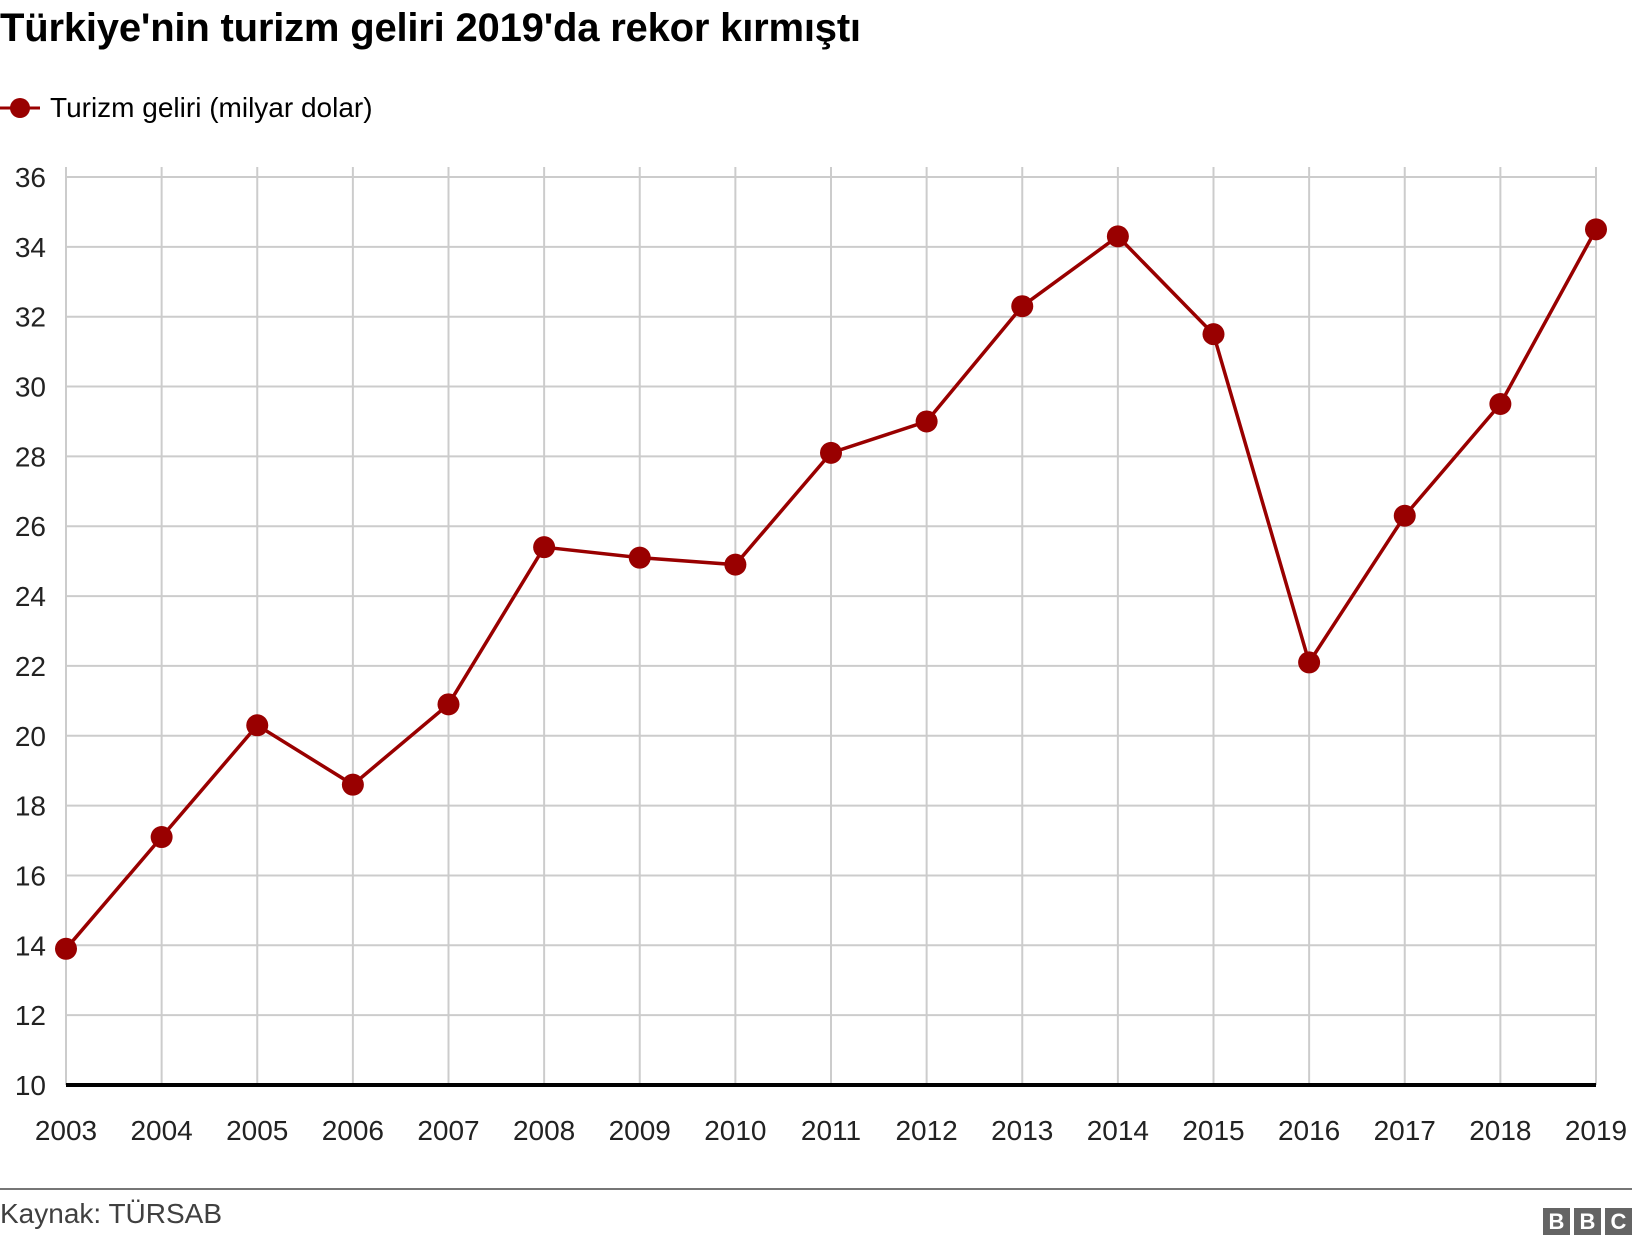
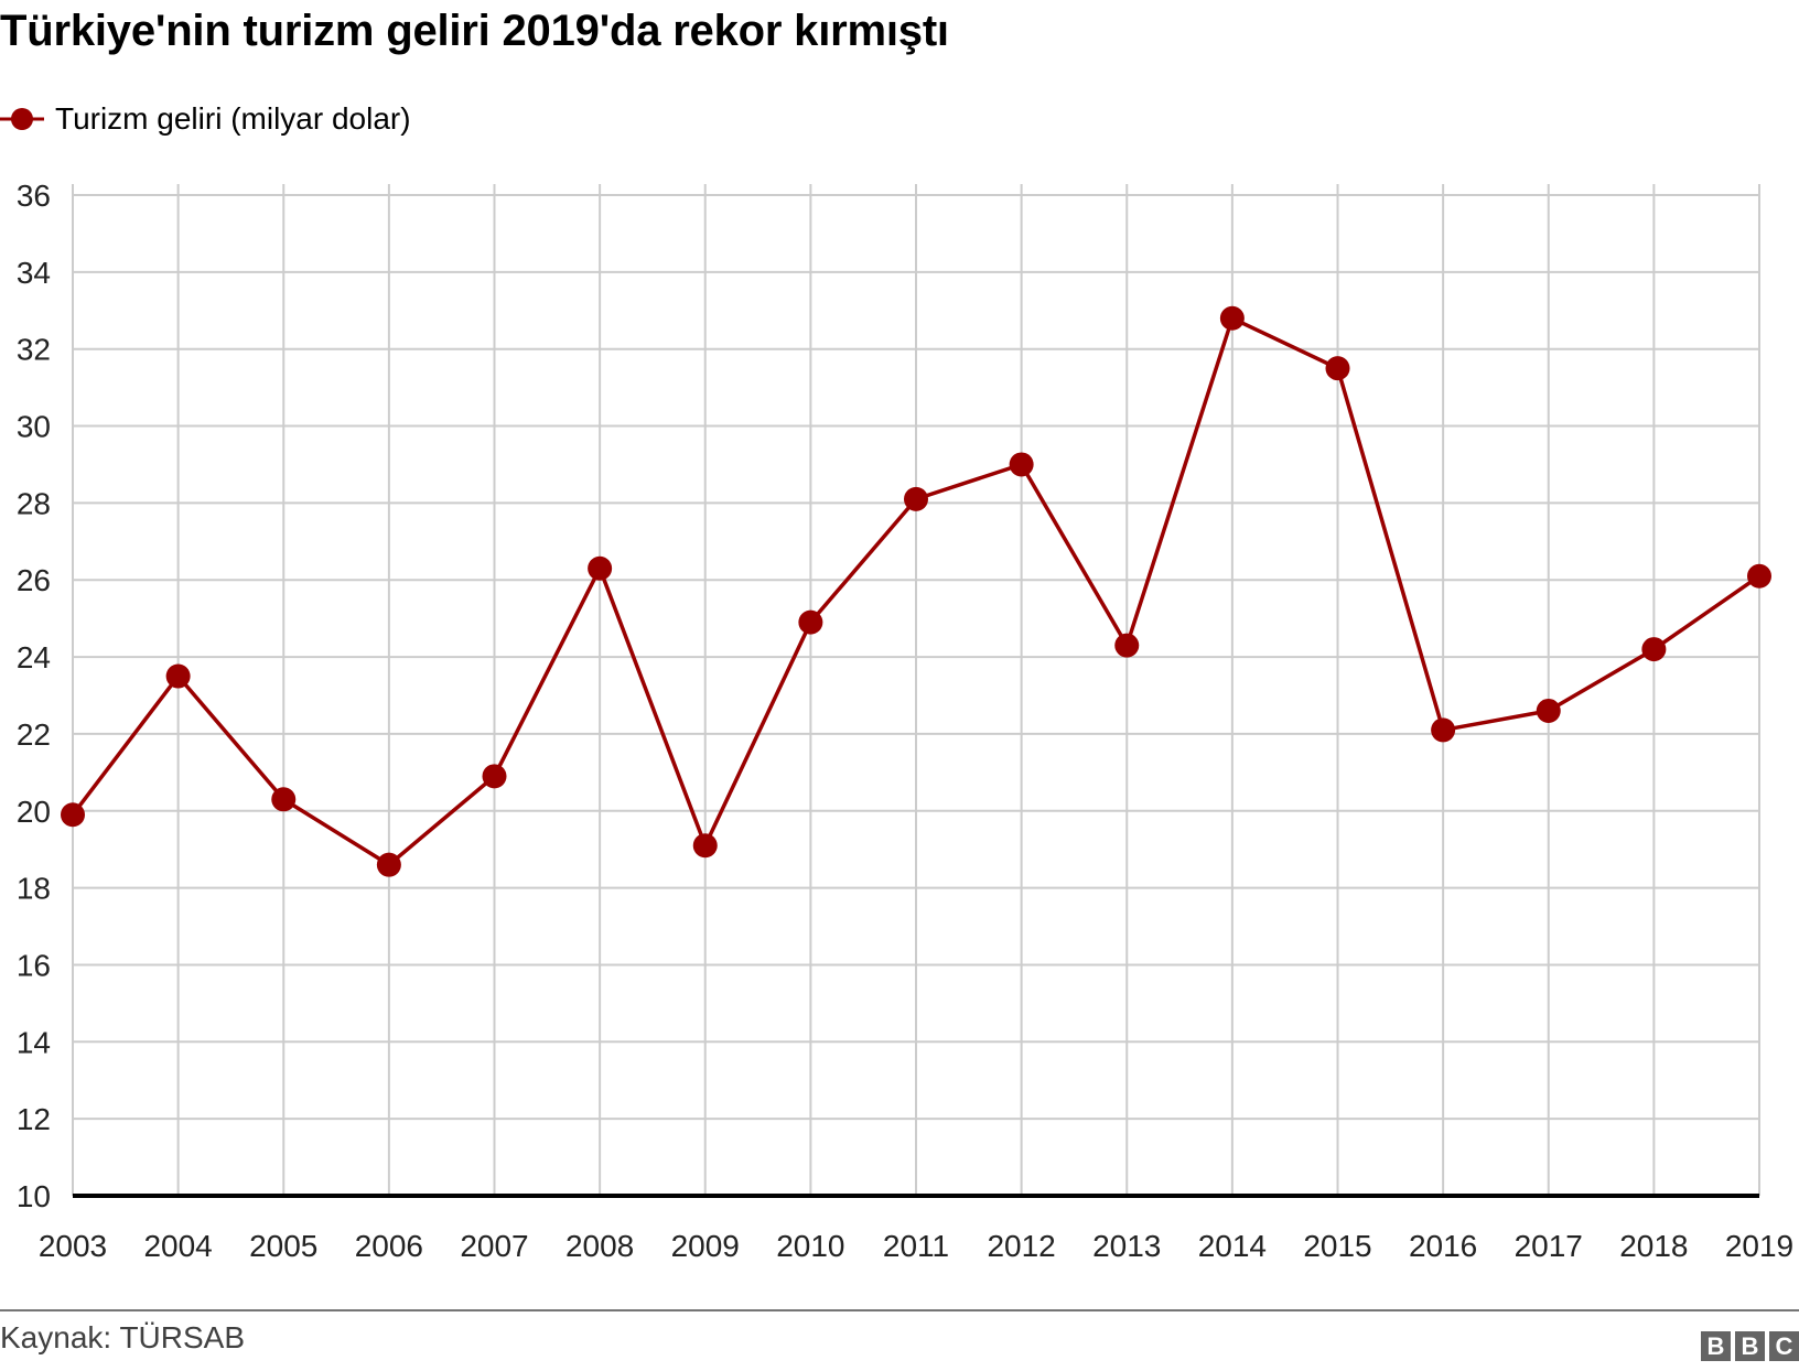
2003: 13.9 -> 19.9
2004: 17.1 -> 23.5
2008: 25.4 -> 26.3
2009: 25.1 -> 19.1
2013: 32.3 -> 24.3
2014: 34.3 -> 32.8
2017: 26.3 -> 22.6
2018: 29.5 -> 24.2
2019: 34.5 -> 26.1
